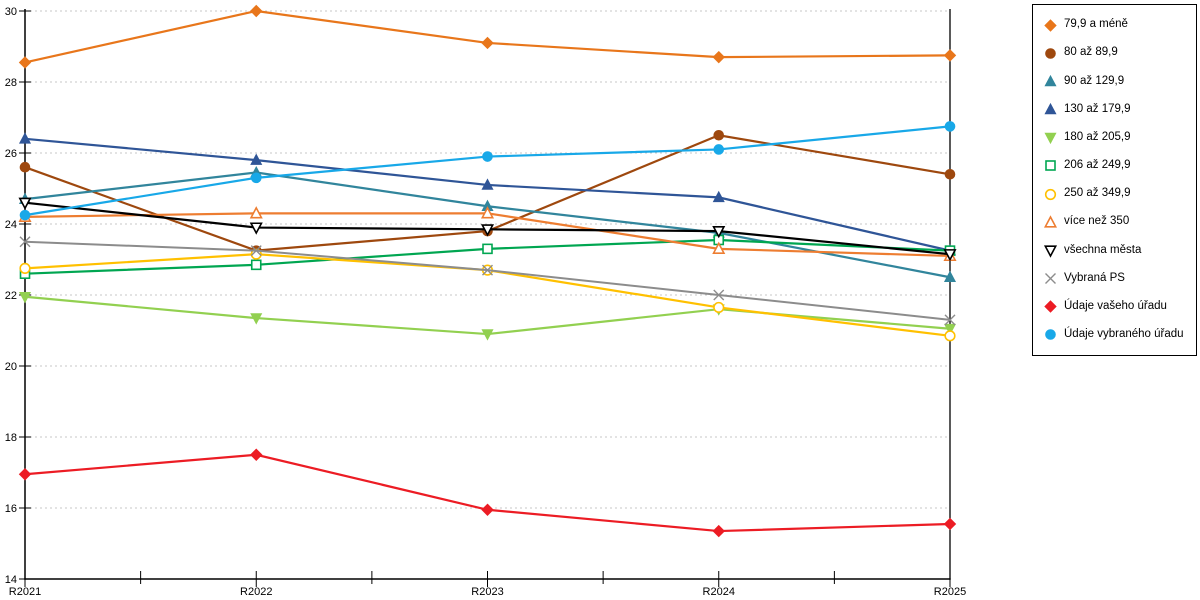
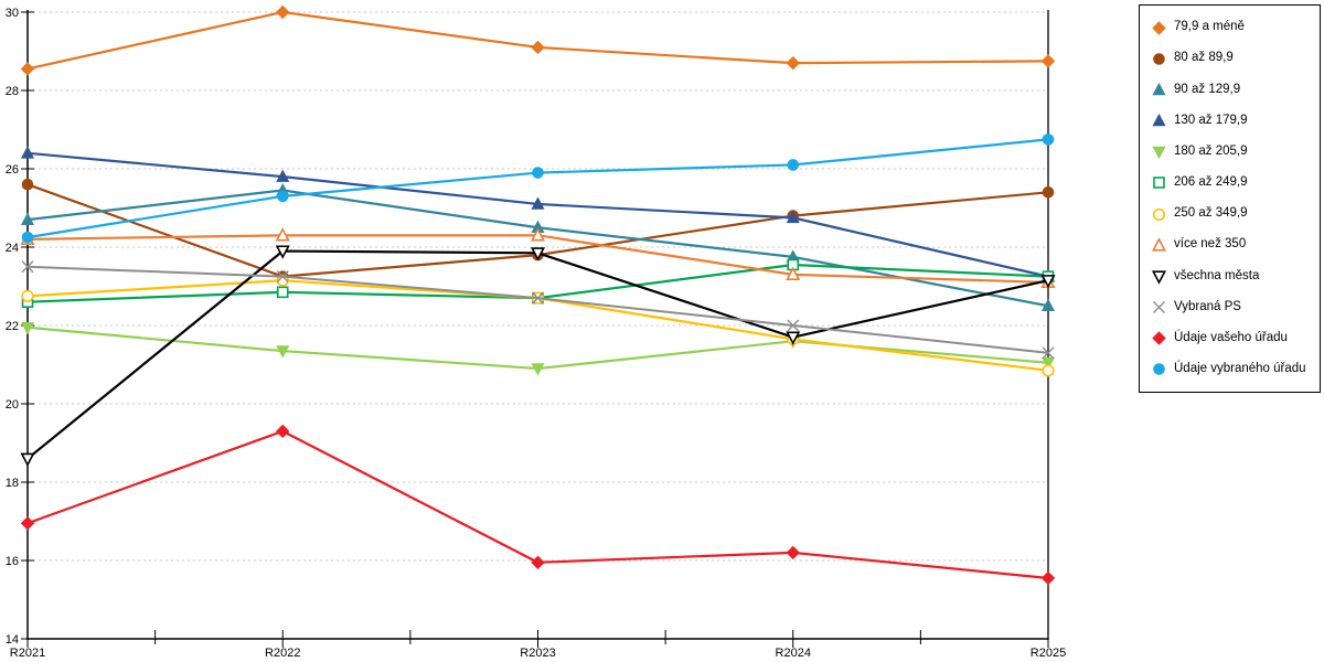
všechna města/R2021: 24.6 -> 18.6
Údaje vašeho úřadu/R2022: 17.5 -> 19.3
206 až 249,9/R2023: 23.3 -> 22.7
80 až 89,9/R2024: 26.5 -> 24.8
všechna města/R2024: 23.8 -> 21.7
Údaje vašeho úřadu/R2024: 15.3 -> 16.2
